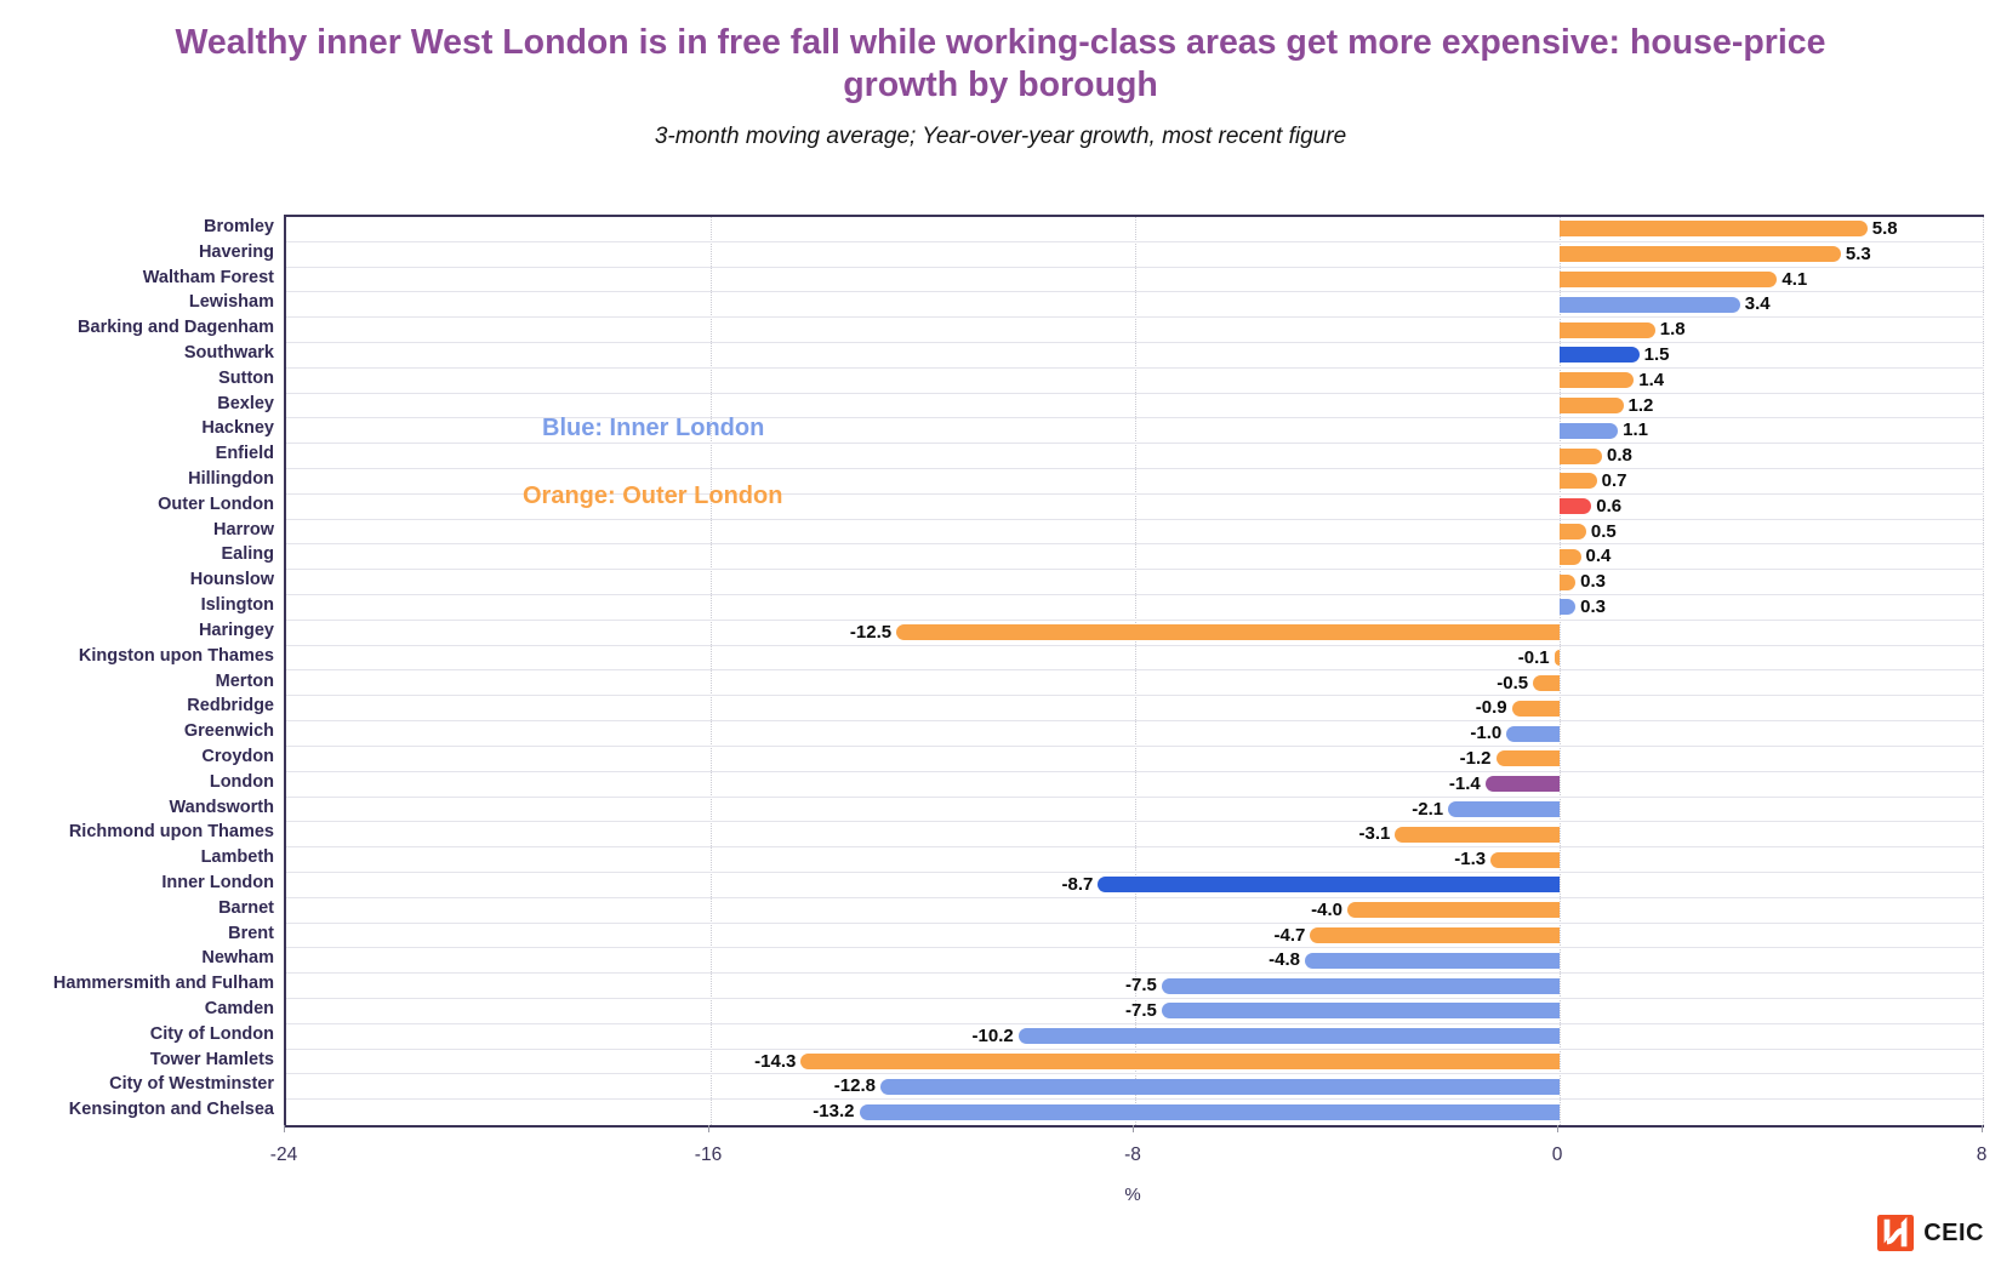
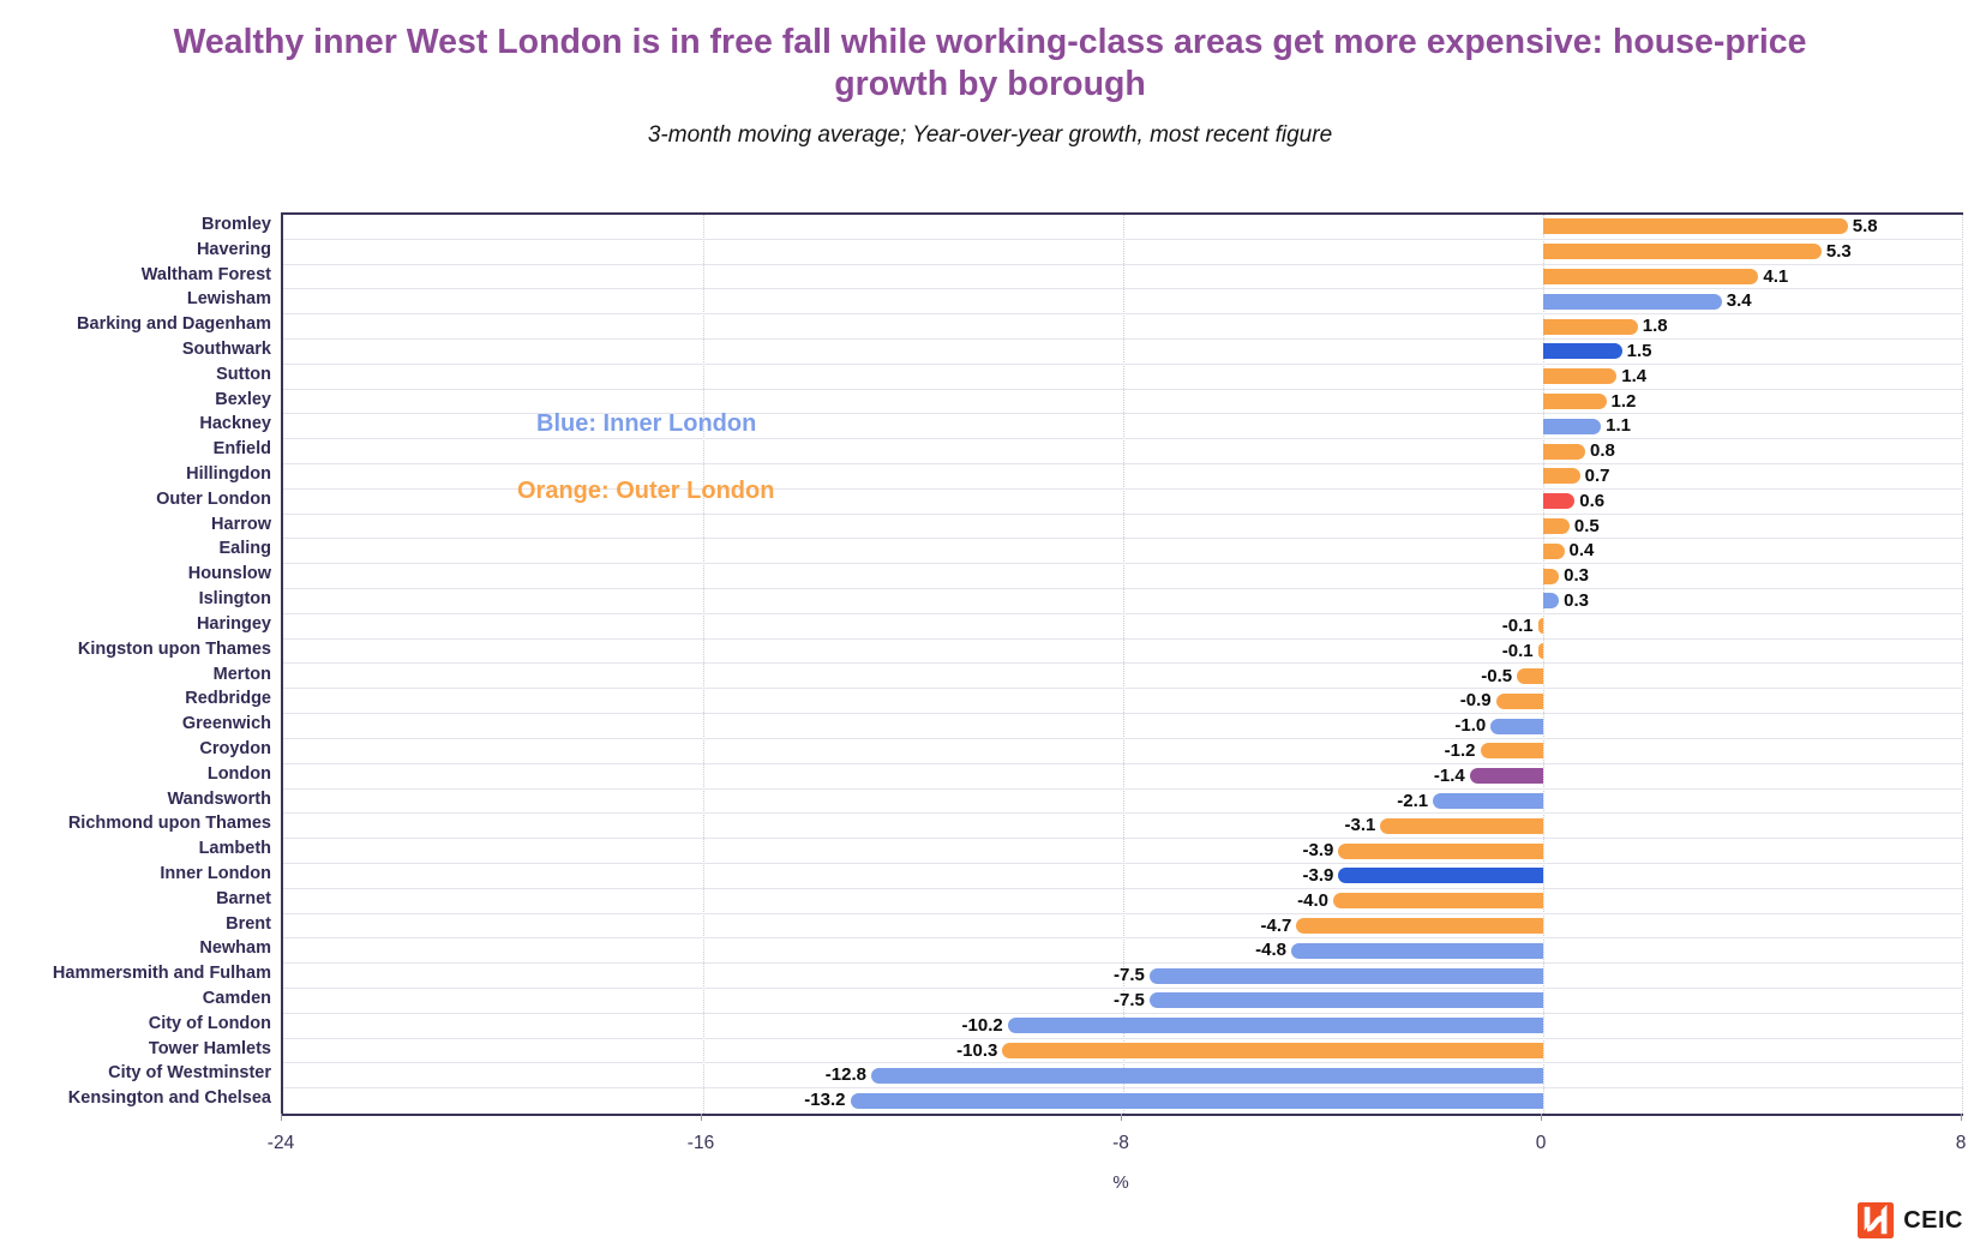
Haringey: -12.5 -> -0.1
Lambeth: -1.3 -> -3.9
Inner London: -8.7 -> -3.9
Tower Hamlets: -14.3 -> -10.3
